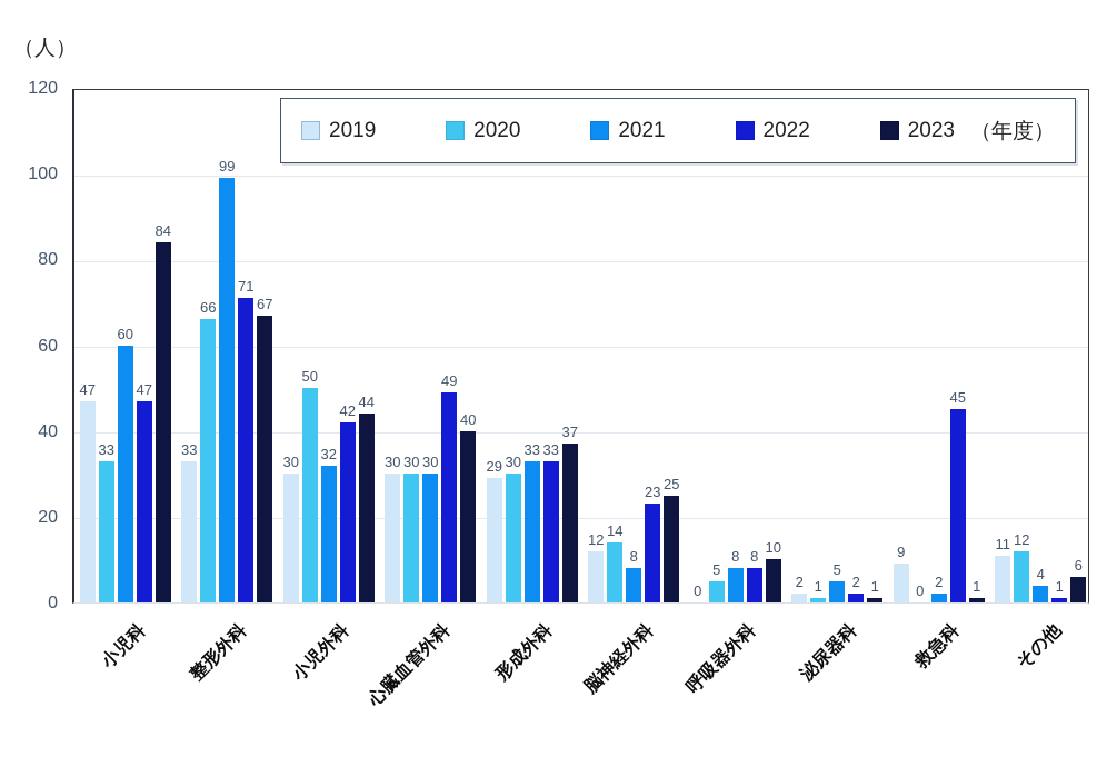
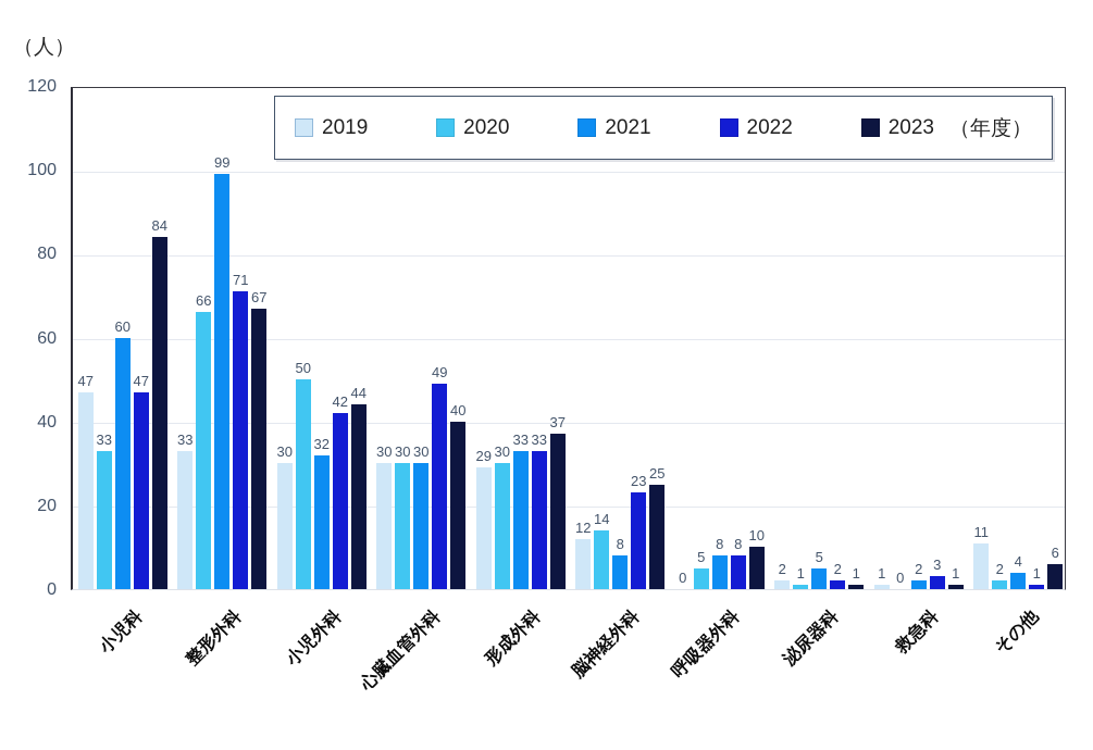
2019/救急科: 9 -> 1
2022/救急科: 45 -> 3
2020/その他: 12 -> 2
